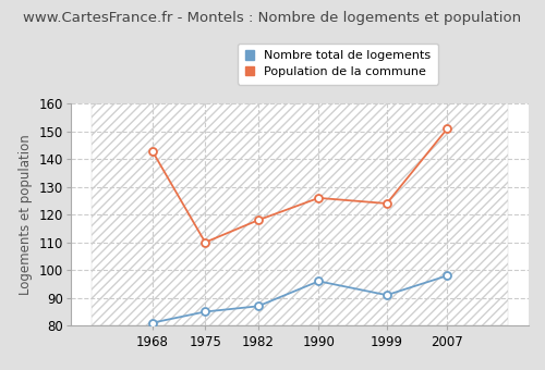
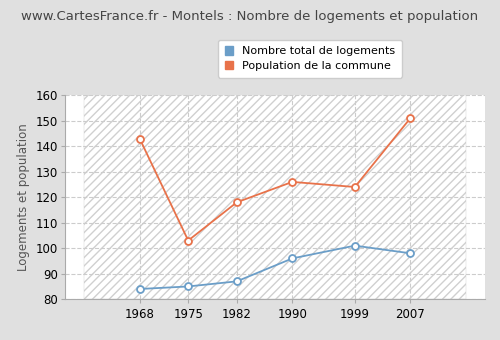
Nombre total de logements/1968: 81 -> 84
Population de la commune/1975: 110 -> 103
Nombre total de logements/1999: 91 -> 101
